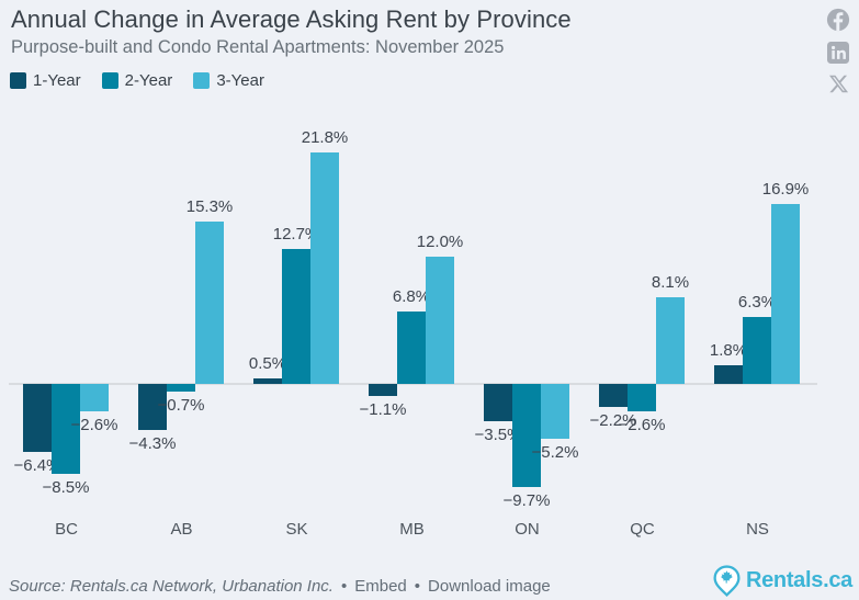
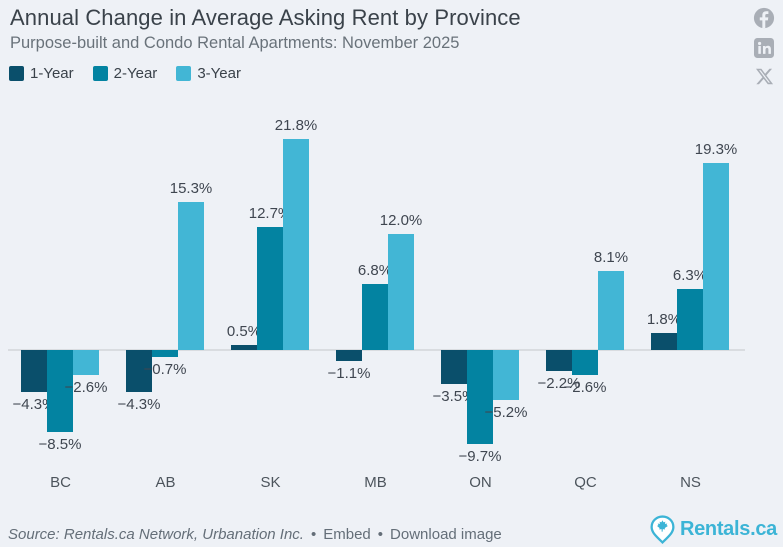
1-Year/BC: −6.4% -> −4.3%
3-Year/NS: 16.9% -> 19.3%
